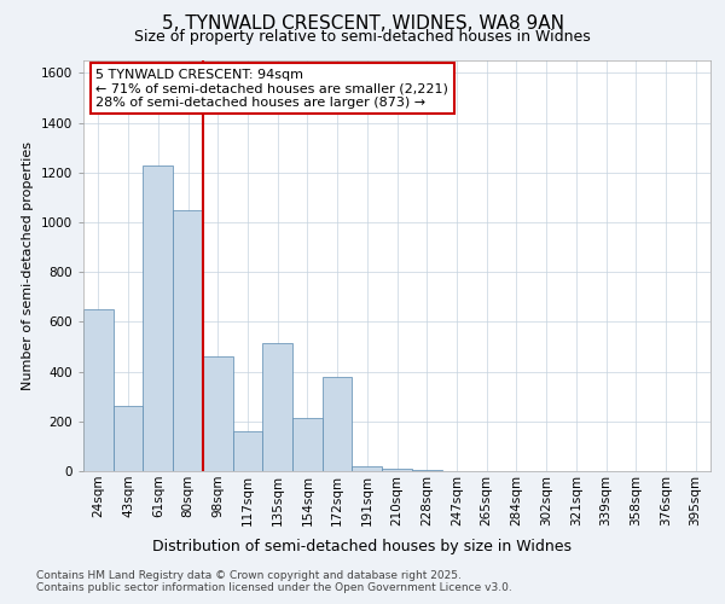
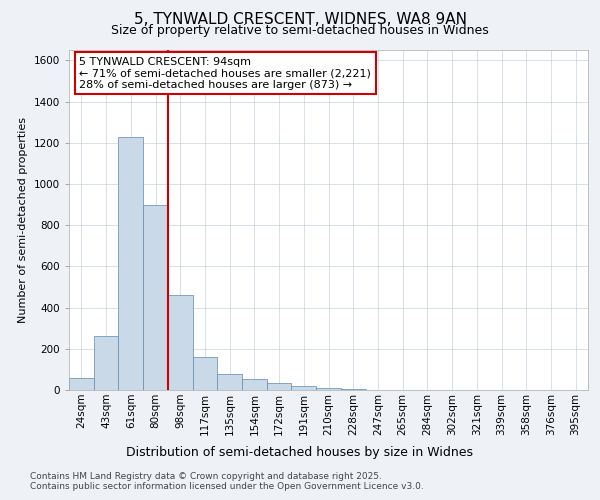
24sqm: 650 -> 60
80sqm: 1050 -> 900
135sqm: 515 -> 80
154sqm: 215 -> 55
172sqm: 380 -> 35
